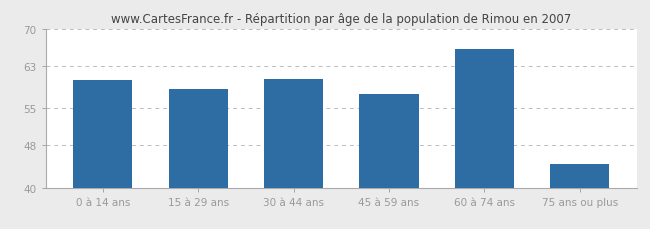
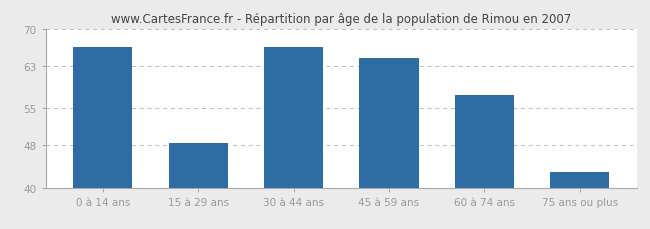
0 à 14 ans: 60.4 -> 66.5
15 à 29 ans: 58.6 -> 48.5
30 à 44 ans: 60.6 -> 66.5
45 à 59 ans: 57.6 -> 64.5
60 à 74 ans: 66.2 -> 57.5
75 ans ou plus: 44.4 -> 43.0
